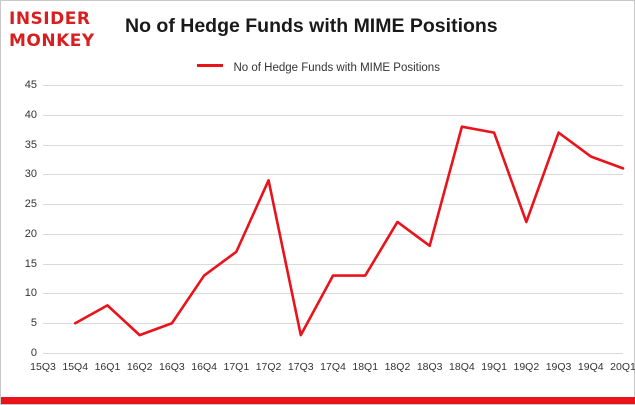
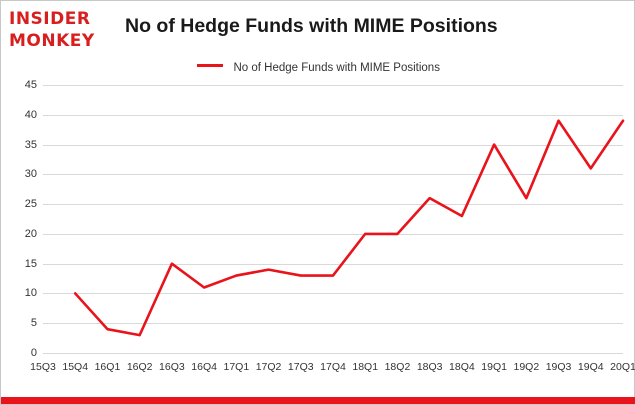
15Q4: 5 -> 10
16Q1: 8 -> 4
16Q3: 5 -> 15
16Q4: 13 -> 11
17Q1: 17 -> 13
17Q2: 29 -> 14
17Q3: 3 -> 13
18Q1: 13 -> 20
18Q2: 22 -> 20
18Q3: 18 -> 26
18Q4: 38 -> 23
19Q1: 37 -> 35
19Q2: 22 -> 26
19Q3: 37 -> 39
19Q4: 33 -> 31
20Q1: 31 -> 39
